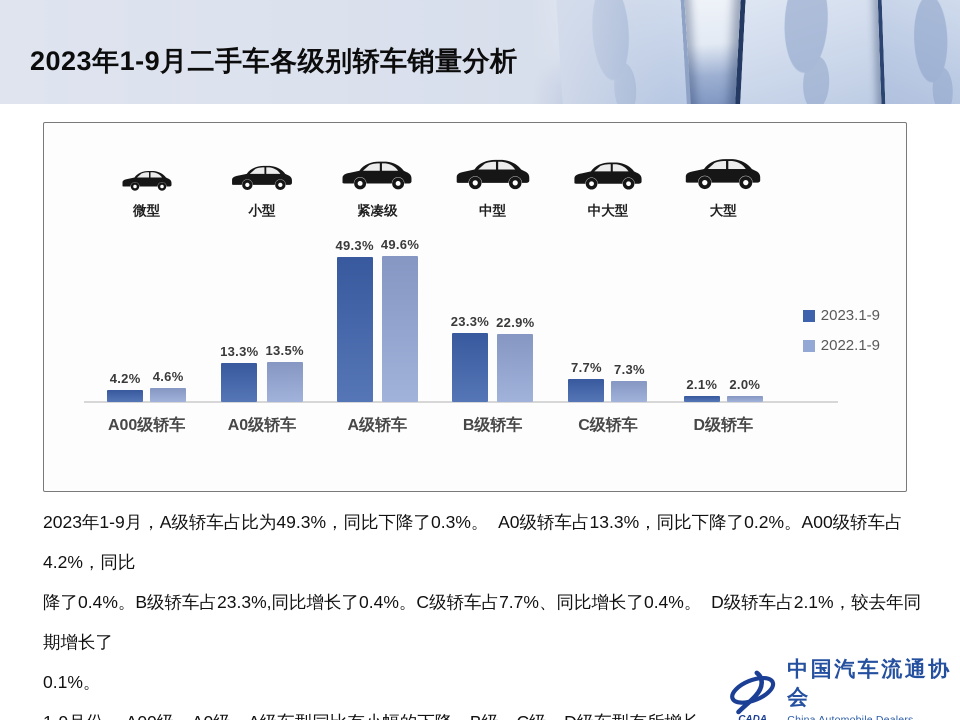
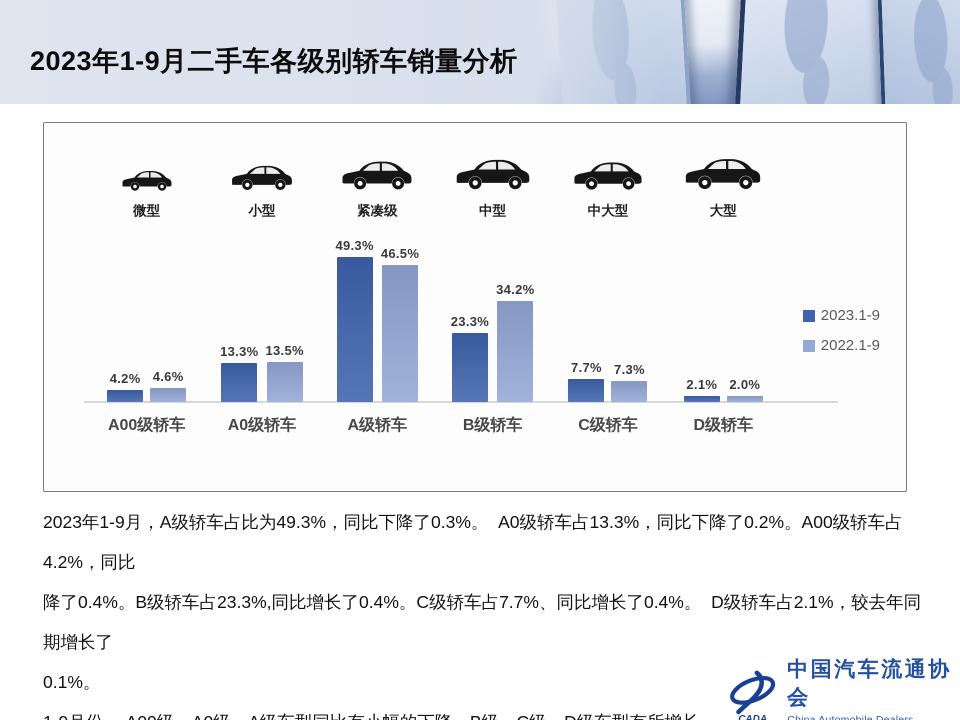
2022.1-9/A级轿车: 49.6% -> 46.5%
2022.1-9/B级轿车: 22.9% -> 34.2%
